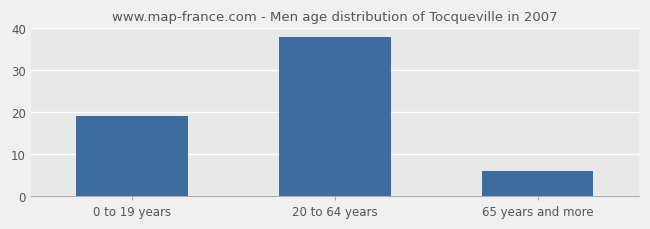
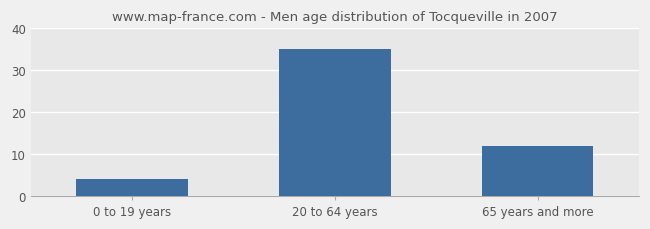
0 to 19 years: 19 -> 4
20 to 64 years: 38 -> 35
65 years and more: 6 -> 12
